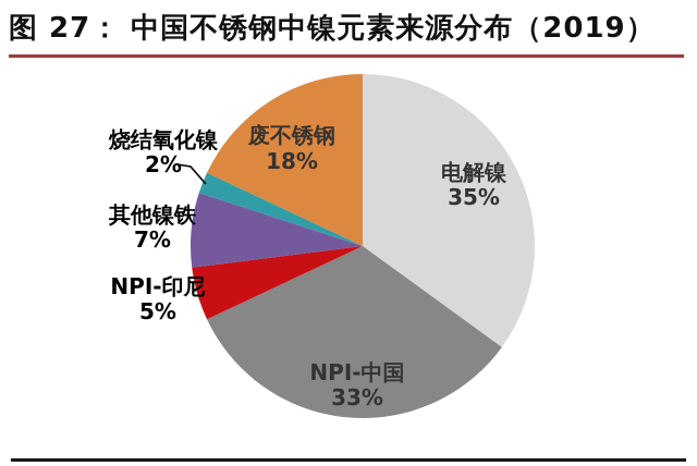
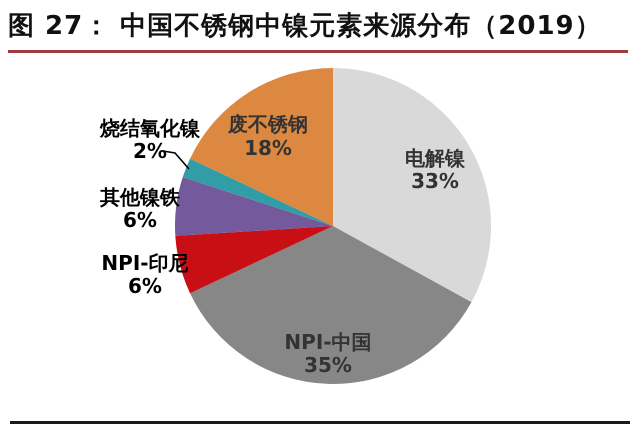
电解镍: 35% -> 33%
NPI-中国: 33% -> 35%
NPI-印尼: 5% -> 6%
其他镍铁: 7% -> 6%
